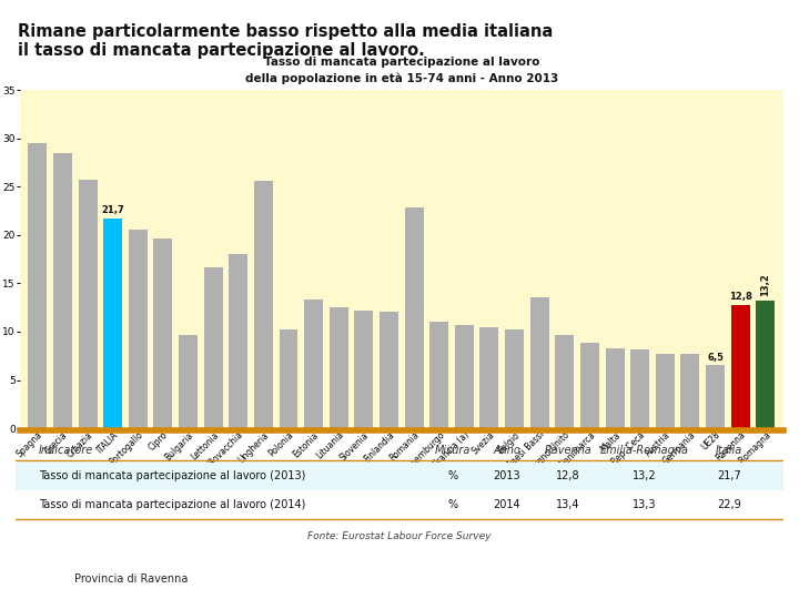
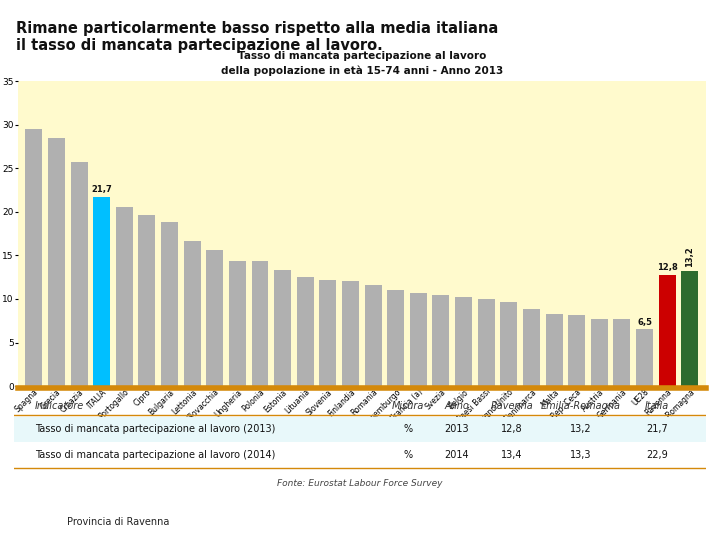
Bulgaria: 9.6 -> 18.8
Slovacchia: 18.0 -> 15.6
Ungheria: 25.6 -> 14.3
Polonia: 10.2 -> 14.3
Romania: 22.8 -> 11.6
Paesi Bassi: 13.6 -> 10.0
